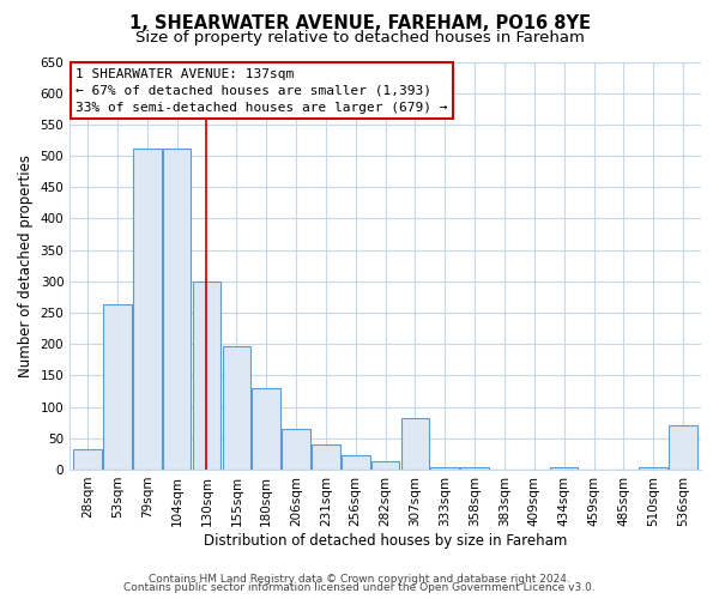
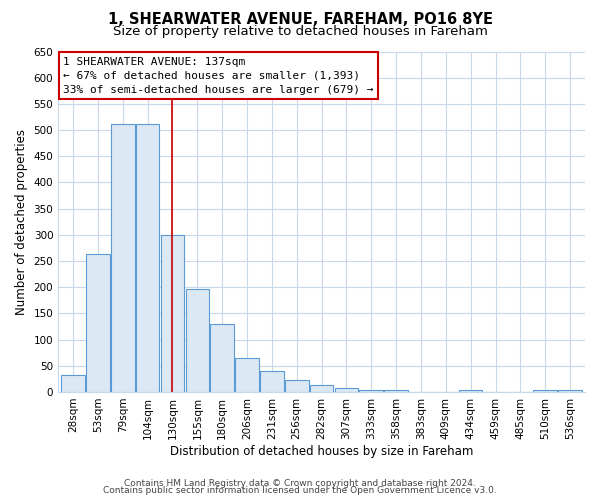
307sqm: 82 -> 8
536sqm: 70 -> 4
